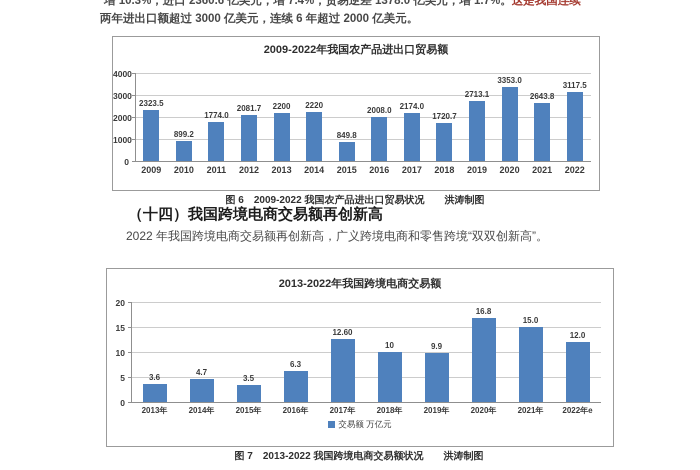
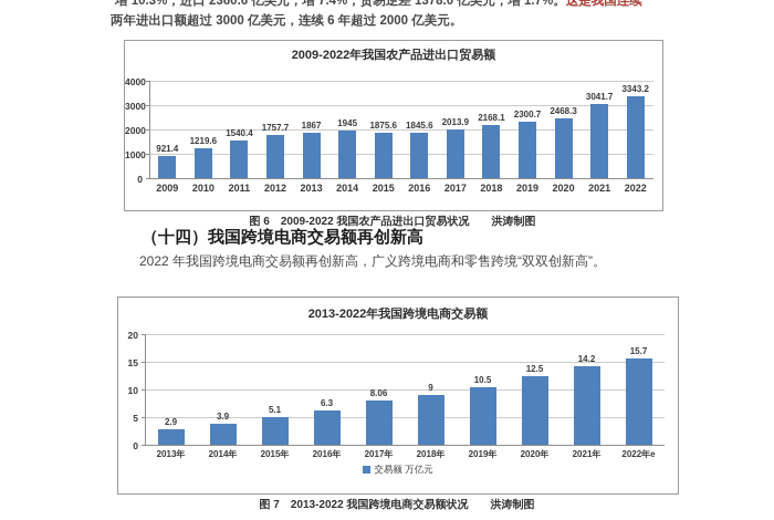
2009-2022年我国农产品进出口贸易额/2009: 2323.5 -> 921.4
2009-2022年我国农产品进出口贸易额/2010: 899.2 -> 1219.6
2009-2022年我国农产品进出口贸易额/2011: 1774.0 -> 1540.4
2009-2022年我国农产品进出口贸易额/2012: 2081.7 -> 1757.7
2009-2022年我国农产品进出口贸易额/2013: 2200 -> 1867
2009-2022年我国农产品进出口贸易额/2014: 2220 -> 1945
2009-2022年我国农产品进出口贸易额/2015: 849.8 -> 1875.6
2009-2022年我国农产品进出口贸易额/2016: 2008.0 -> 1845.6
2009-2022年我国农产品进出口贸易额/2017: 2174.0 -> 2013.9
2009-2022年我国农产品进出口贸易额/2018: 1720.7 -> 2168.1
2009-2022年我国农产品进出口贸易额/2019: 2713.1 -> 2300.7
2009-2022年我国农产品进出口贸易额/2020: 3353.0 -> 2468.3
2009-2022年我国农产品进出口贸易额/2021: 2643.8 -> 3041.7
2009-2022年我国农产品进出口贸易额/2022: 3117.5 -> 3343.2
2013-2022年我国跨境电商交易额/2013年: 3.6 -> 2.9
2013-2022年我国跨境电商交易额/2014年: 4.7 -> 3.9
2013-2022年我国跨境电商交易额/2015年: 3.5 -> 5.1
2013-2022年我国跨境电商交易额/2017年: 12.60 -> 8.06
2013-2022年我国跨境电商交易额/2018年: 10 -> 9
2013-2022年我国跨境电商交易额/2019年: 9.9 -> 10.5
2013-2022年我国跨境电商交易额/2020年: 16.8 -> 12.5
2013-2022年我国跨境电商交易额/2021年: 15.0 -> 14.2
2013-2022年我国跨境电商交易额/2022年e: 12.0 -> 15.7
